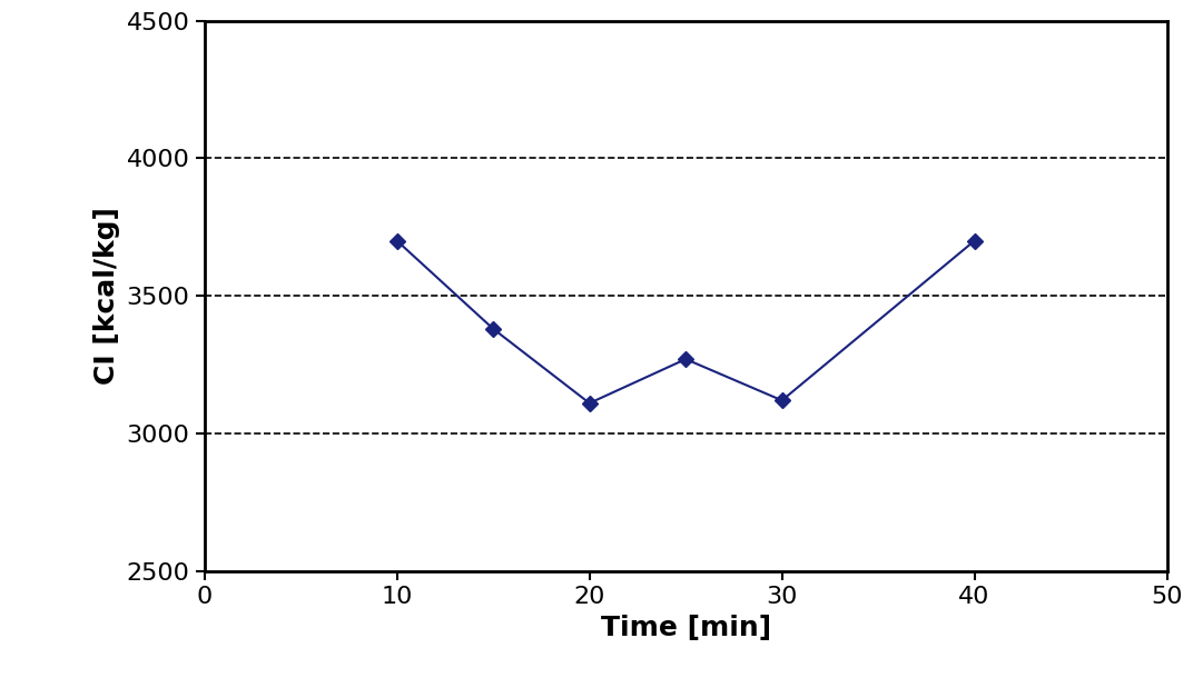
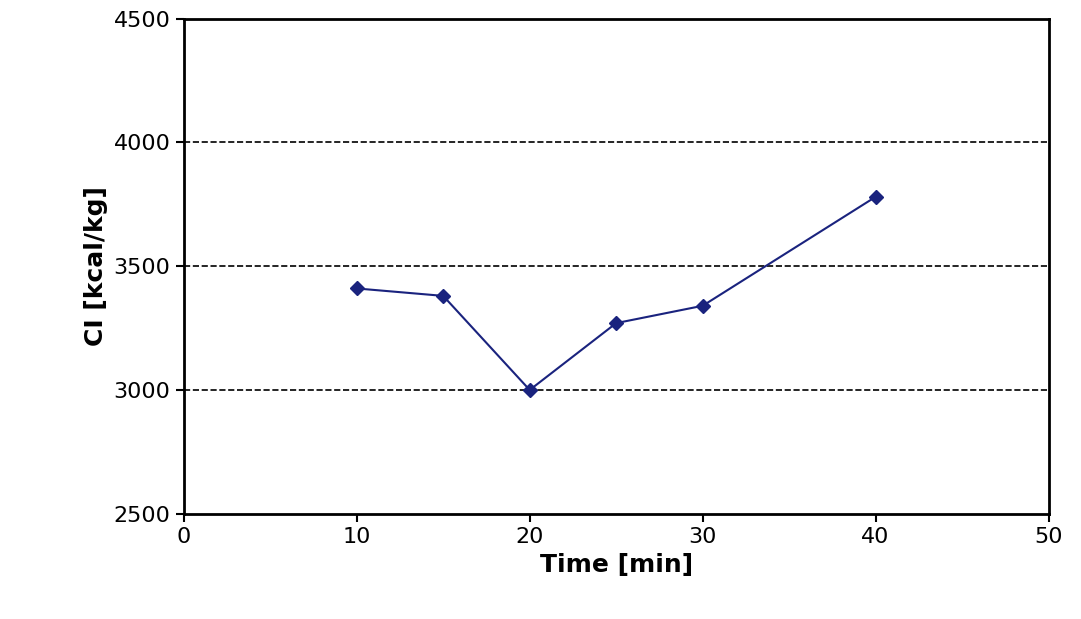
10: 3700 -> 3410
20: 3110 -> 3000
30: 3120 -> 3340
40: 3700 -> 3780
